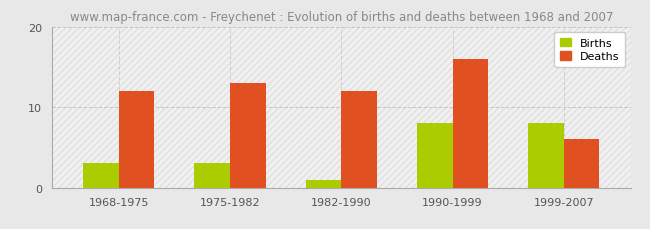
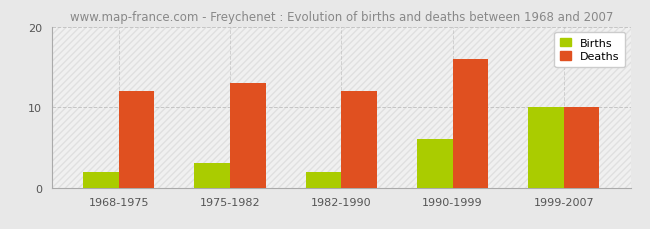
Births/1968-1975: 3 -> 2
Births/1982-1990: 1 -> 2
Births/1990-1999: 8 -> 6
Births/1999-2007: 8 -> 10
Deaths/1999-2007: 6 -> 10
